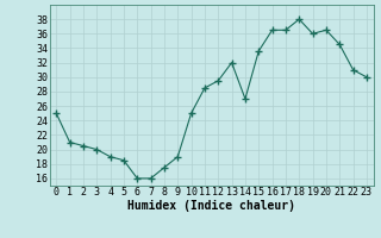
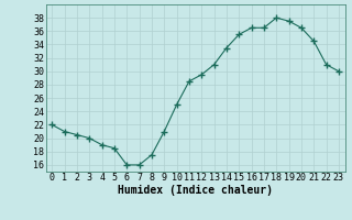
0: 25.0 -> 22.0
9: 19.0 -> 21.0
13: 32.0 -> 31.0
14: 27.0 -> 33.5
15: 33.6 -> 35.5
19: 36.0 -> 37.5
